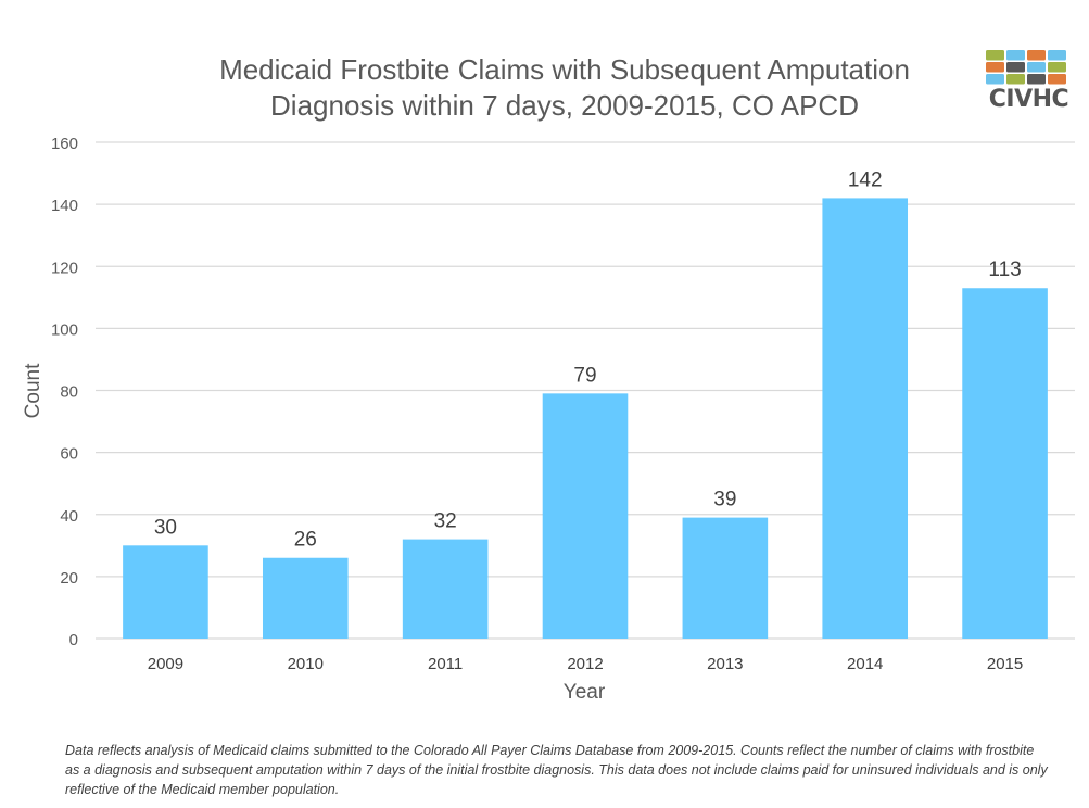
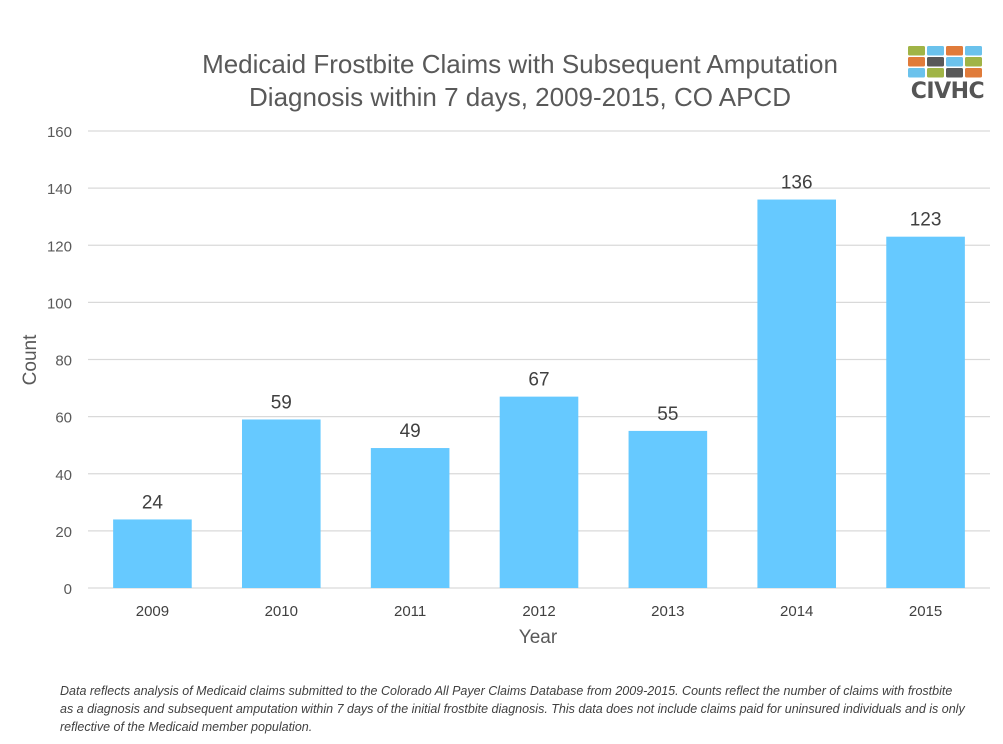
2009: 30 -> 24
2010: 26 -> 59
2011: 32 -> 49
2012: 79 -> 67
2013: 39 -> 55
2014: 142 -> 136
2015: 113 -> 123
